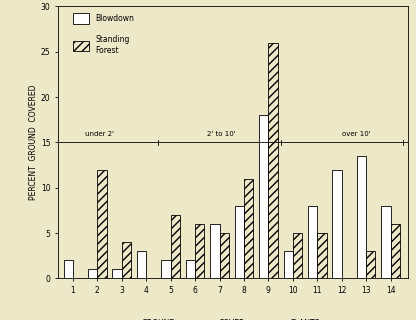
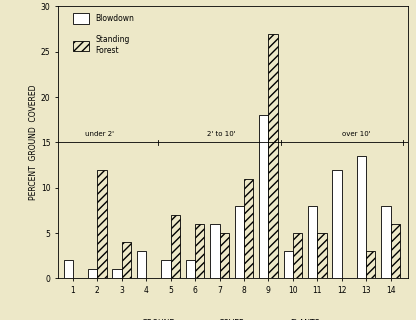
Standing Forest/9: 26 -> 27
